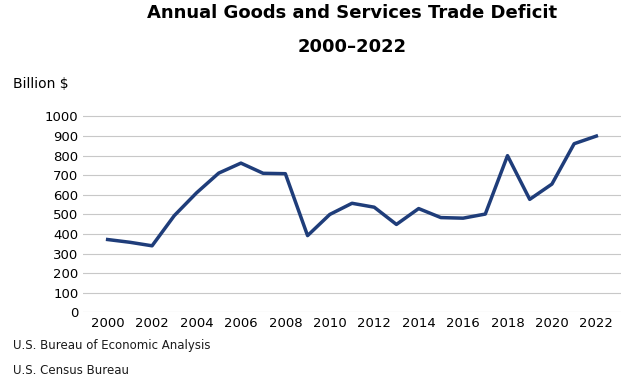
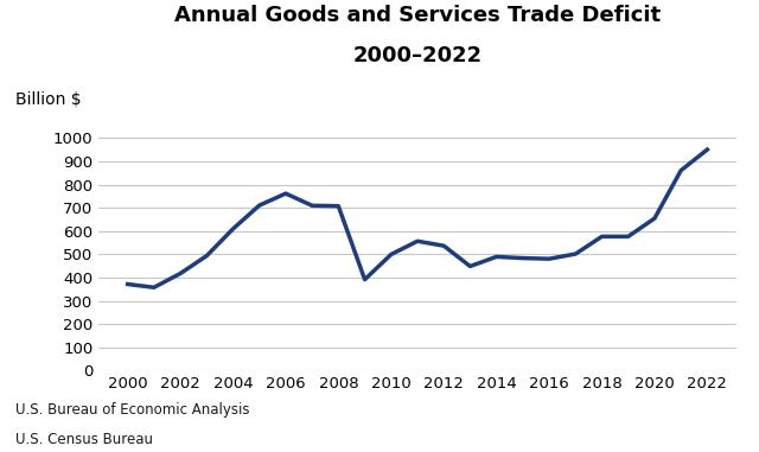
2002: 340 -> 420
2014: 530 -> 490
2018: 800 -> 580
2022: 900 -> 950
